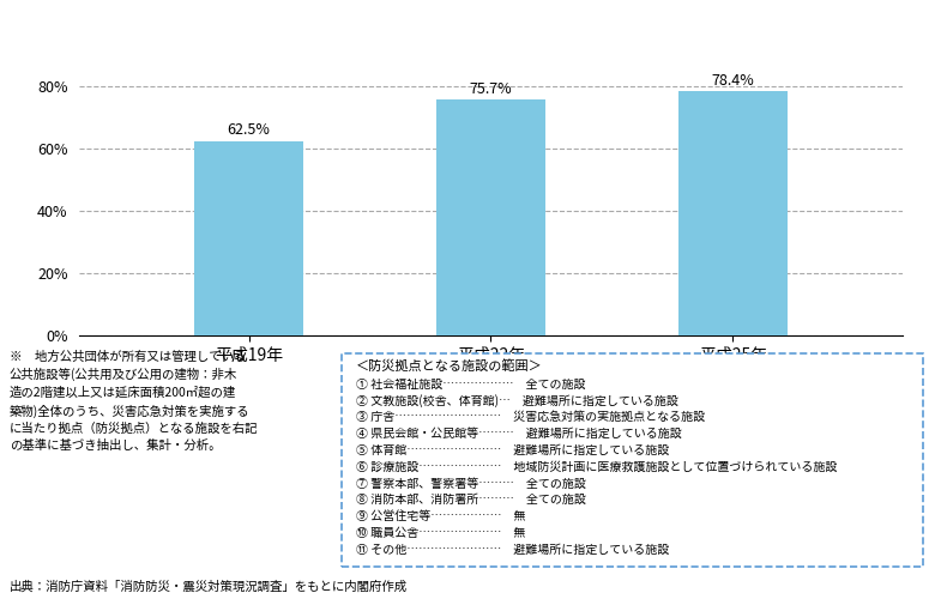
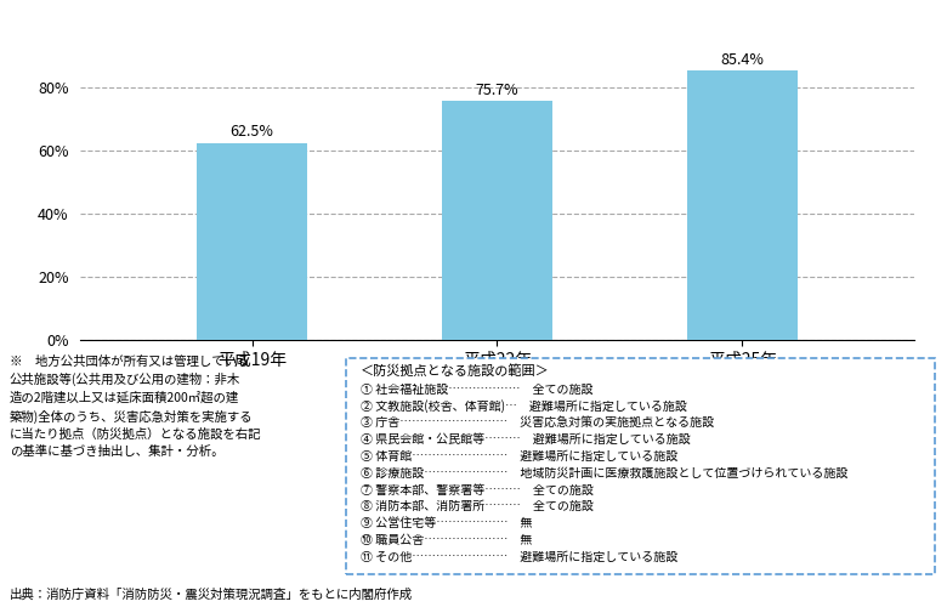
平成25年: 78.4% -> 85.4%
